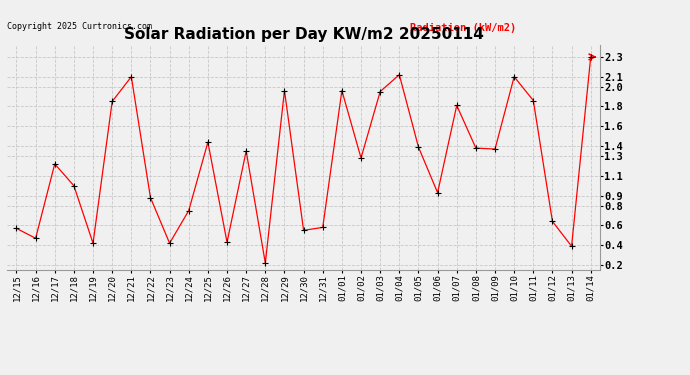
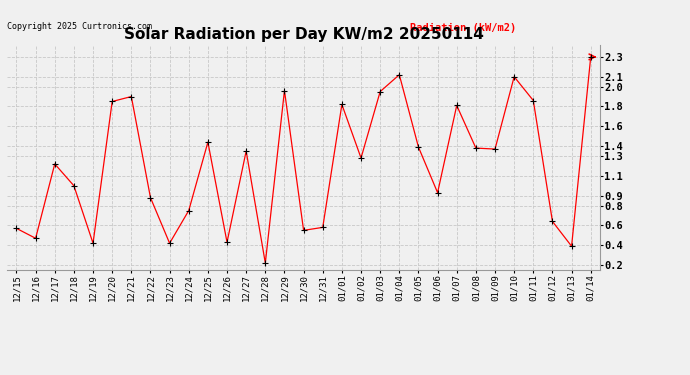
12/21: 2.10 -> 1.90
01/01: 1.96 -> 1.82
